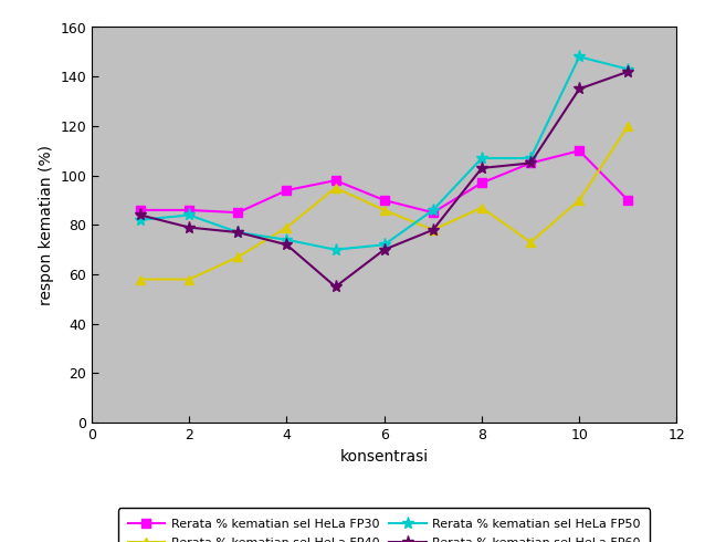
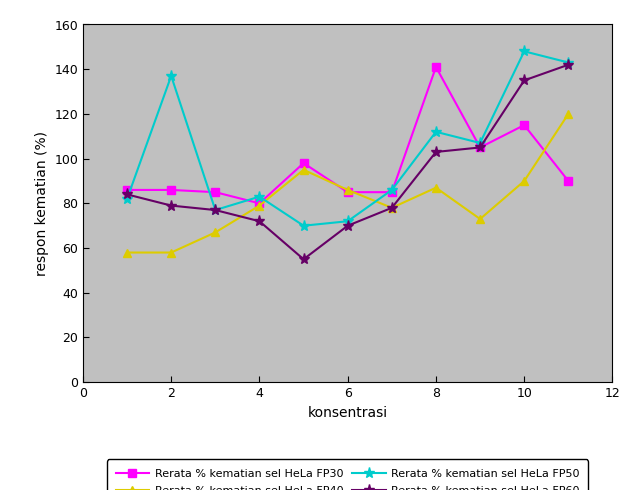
Rerata % kematian sel HeLa FP50/2: 84 -> 137
Rerata % kematian sel HeLa FP30/4: 94 -> 80
Rerata % kematian sel HeLa FP50/4: 74 -> 83
Rerata % kematian sel HeLa FP30/6: 90 -> 85
Rerata % kematian sel HeLa FP30/8: 97 -> 141
Rerata % kematian sel HeLa FP50/8: 107 -> 112
Rerata % kematian sel HeLa FP30/10: 110 -> 115
